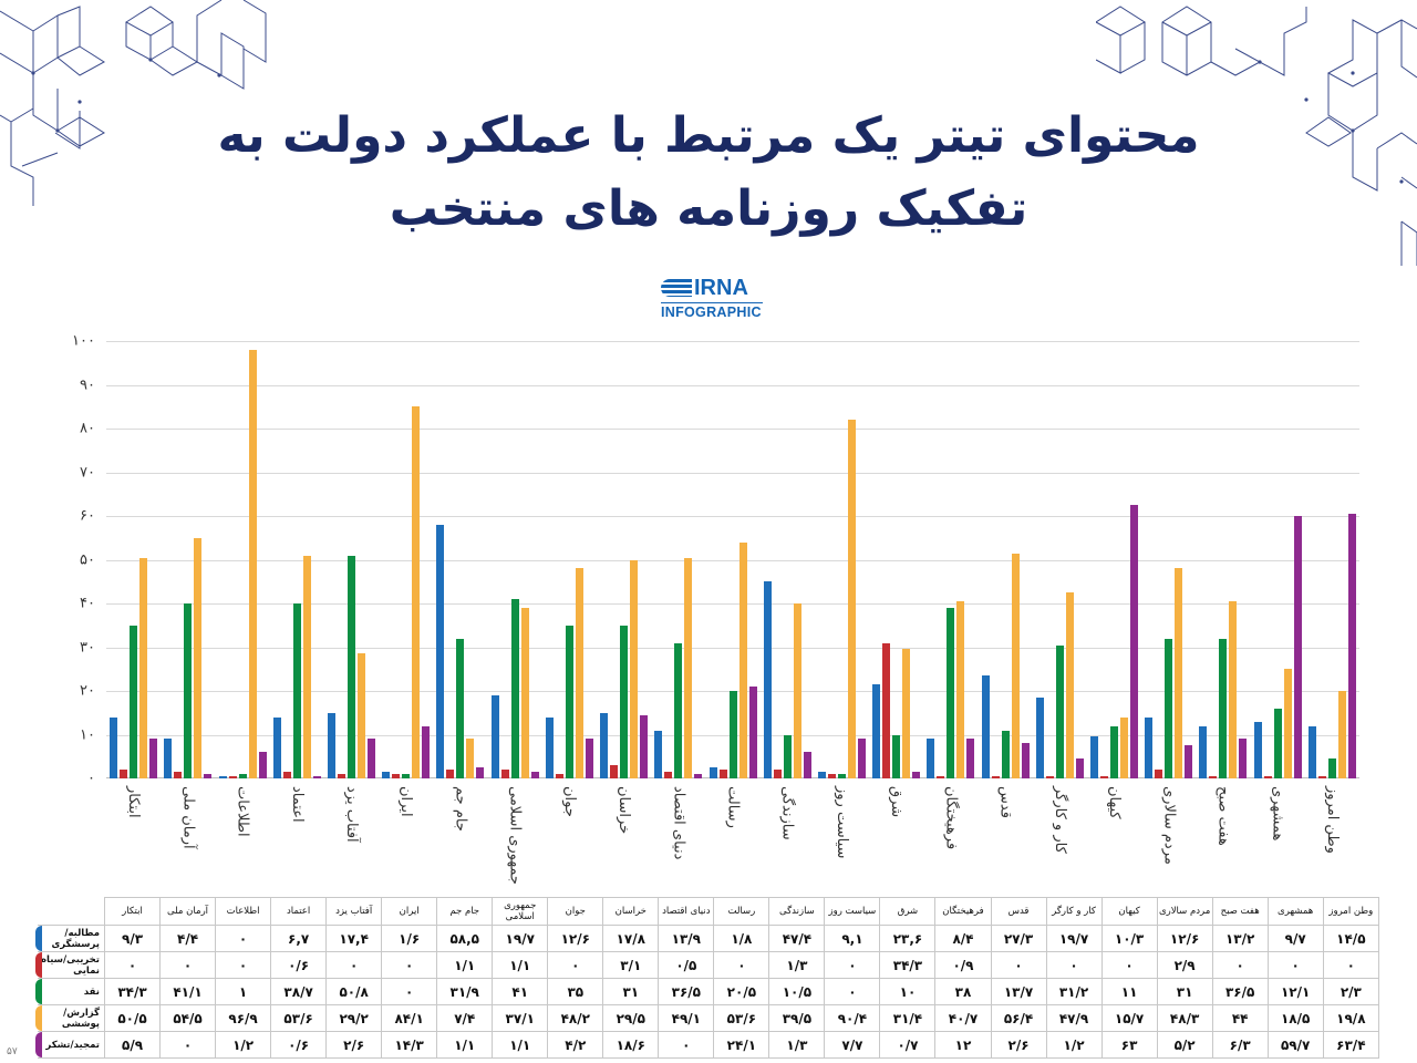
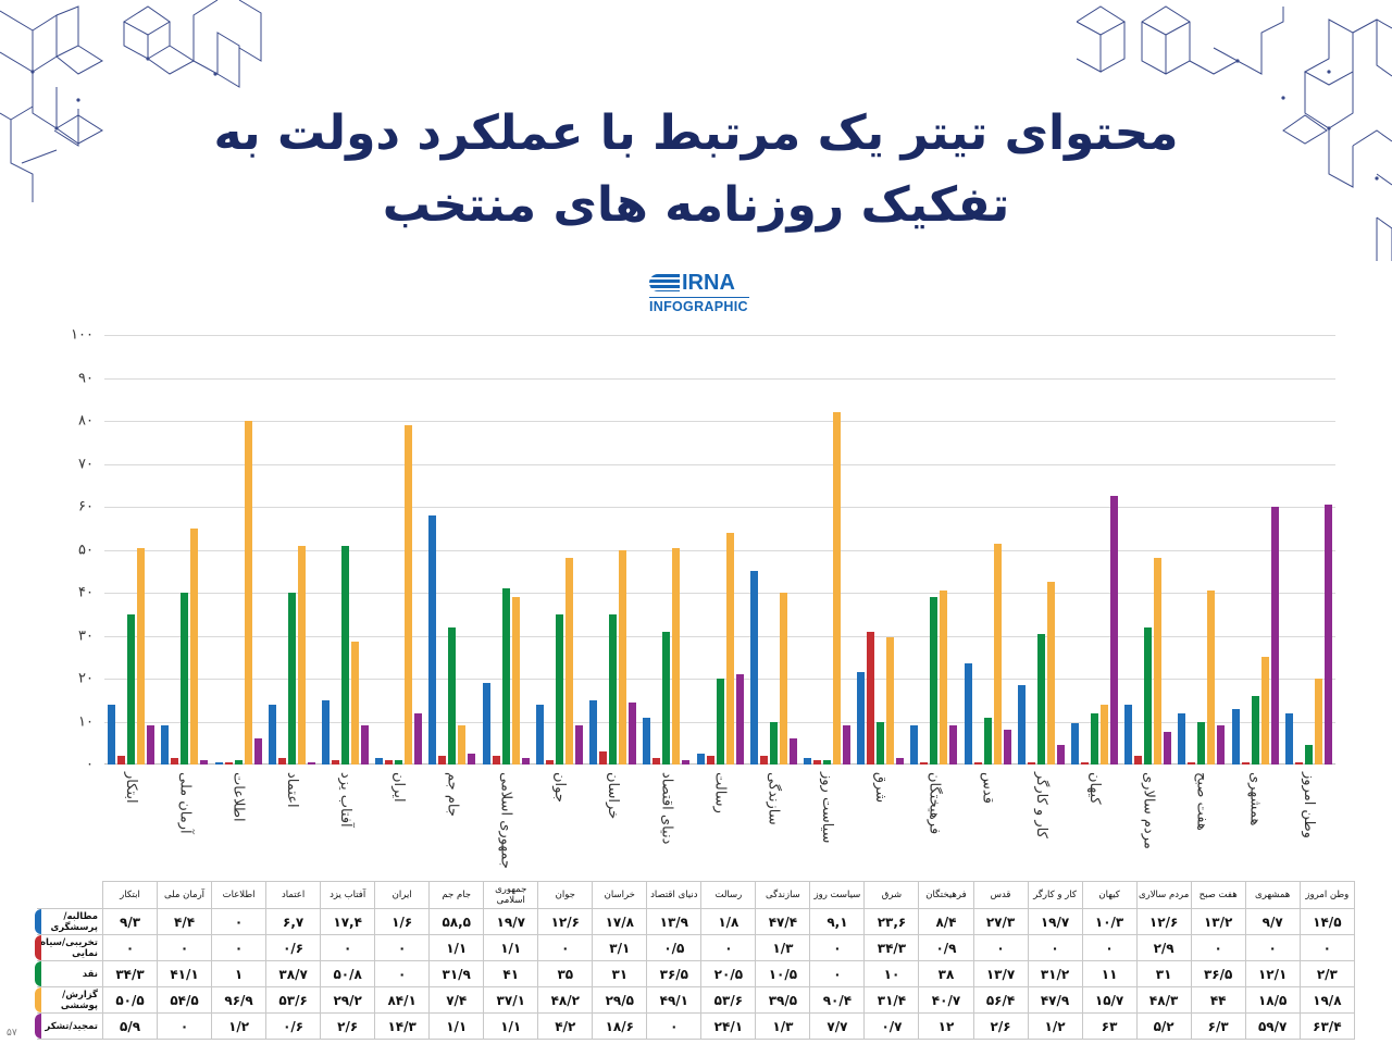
گزارش/پوششی/اطلاعات: 98 -> 80
گزارش/پوششی/ایران: 85 -> 79
نقد/هفت صبح: 32 -> 10
